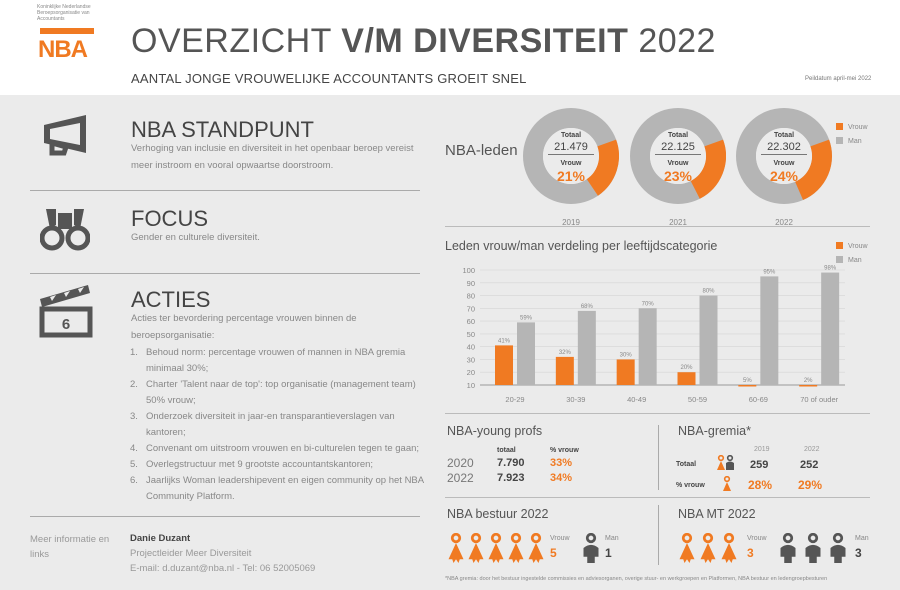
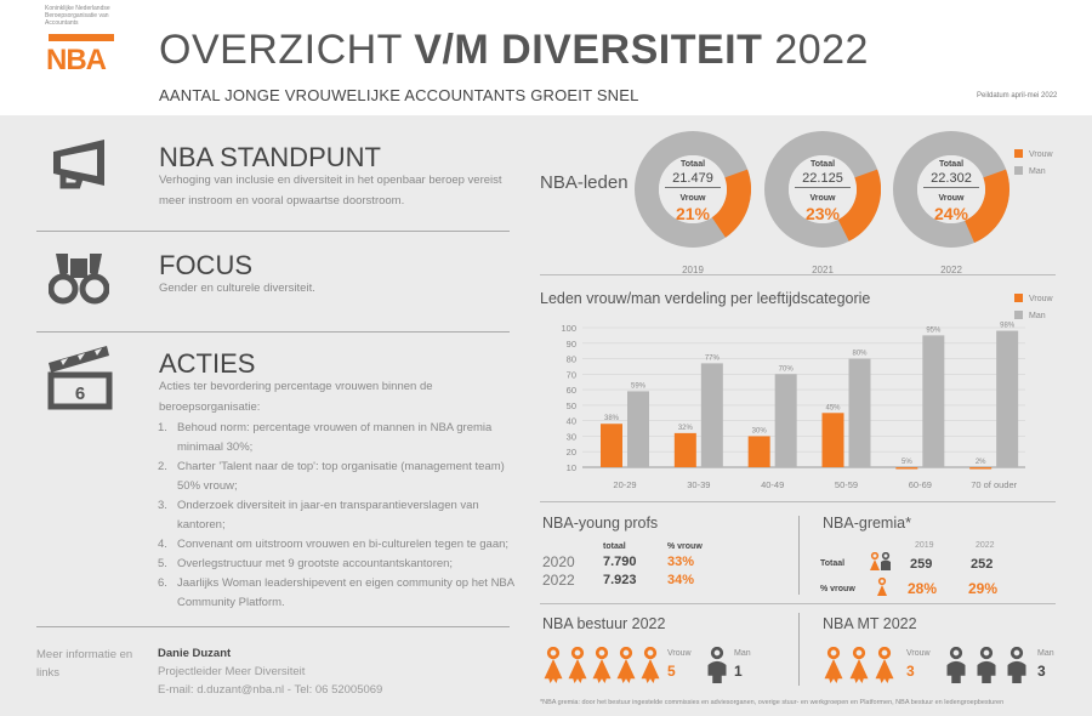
Vrouw/20-29: 41% -> 38%
Man/30-39: 68% -> 77%
Vrouw/50-59: 20% -> 45%
